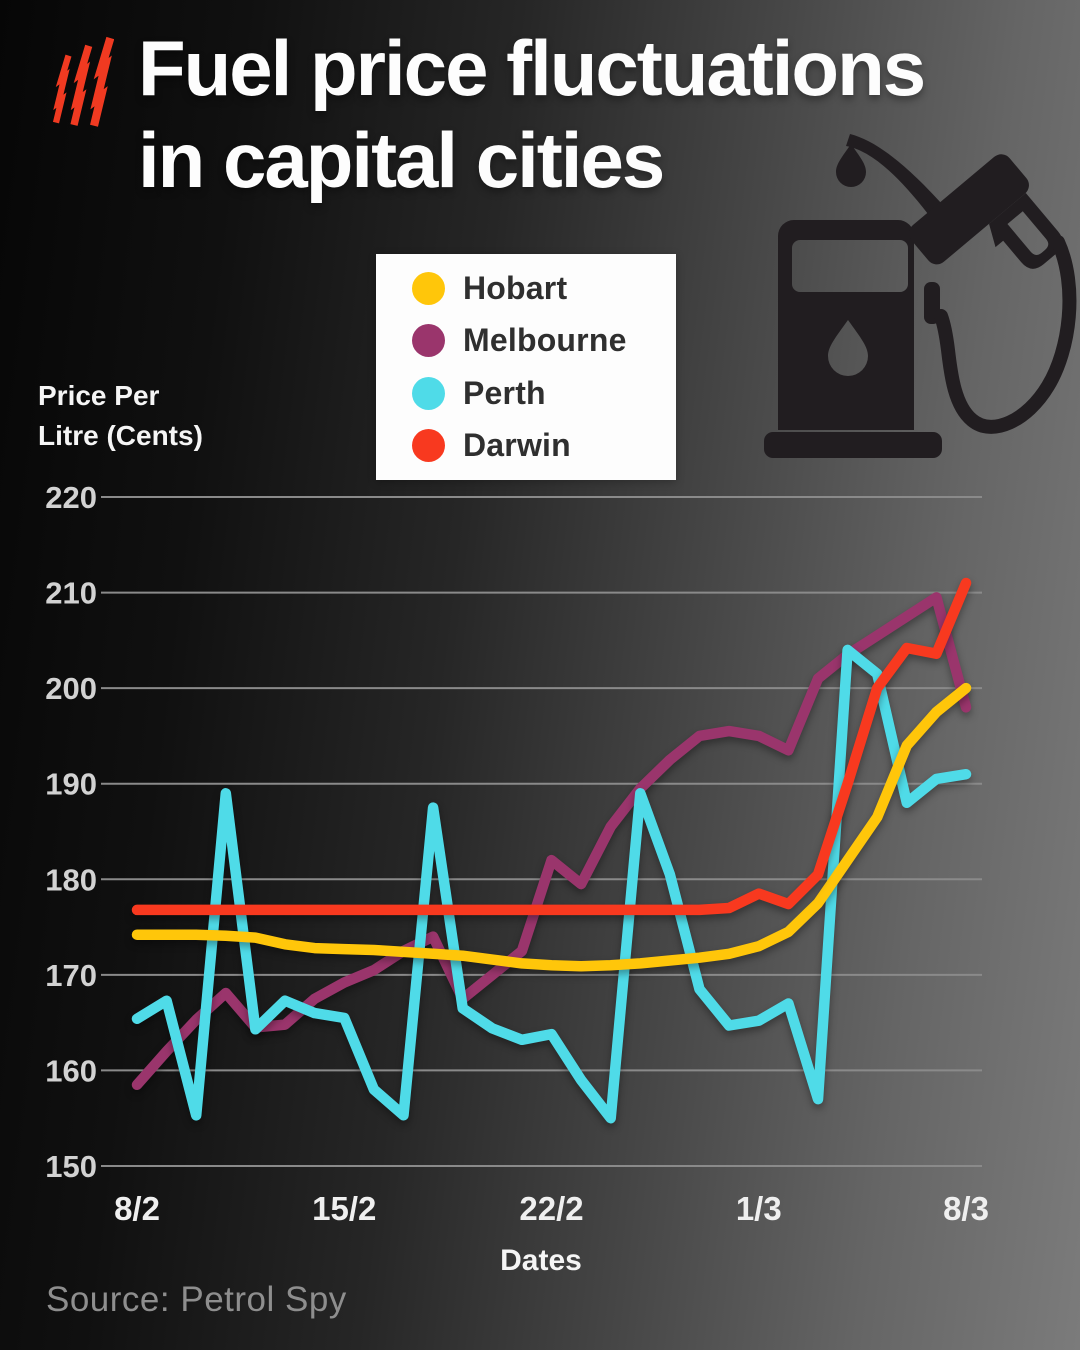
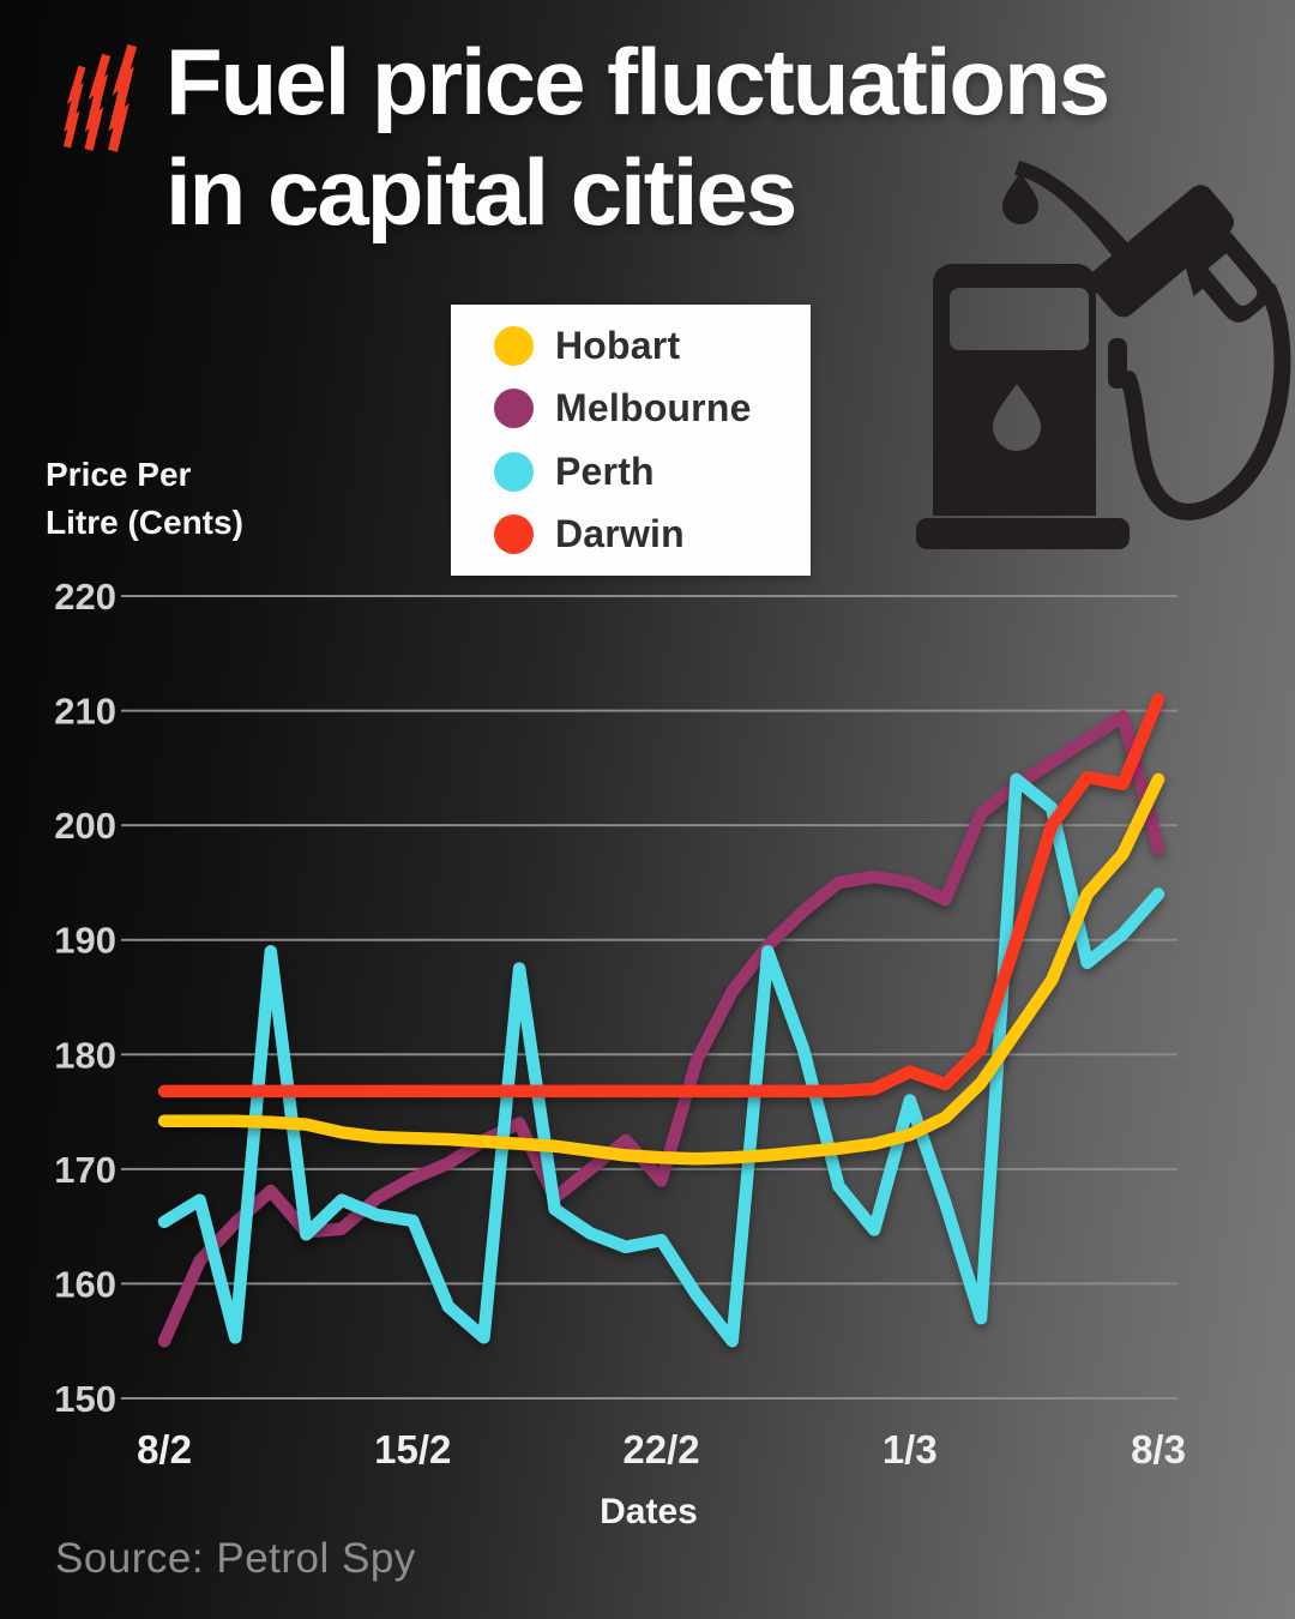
Melbourne/8/2: 158 -> 155
Melbourne/22/2: 182 -> 169
Perth/1/3: 165 -> 176
Hobart/8/3: 200 -> 204
Perth/8/3: 191 -> 194
